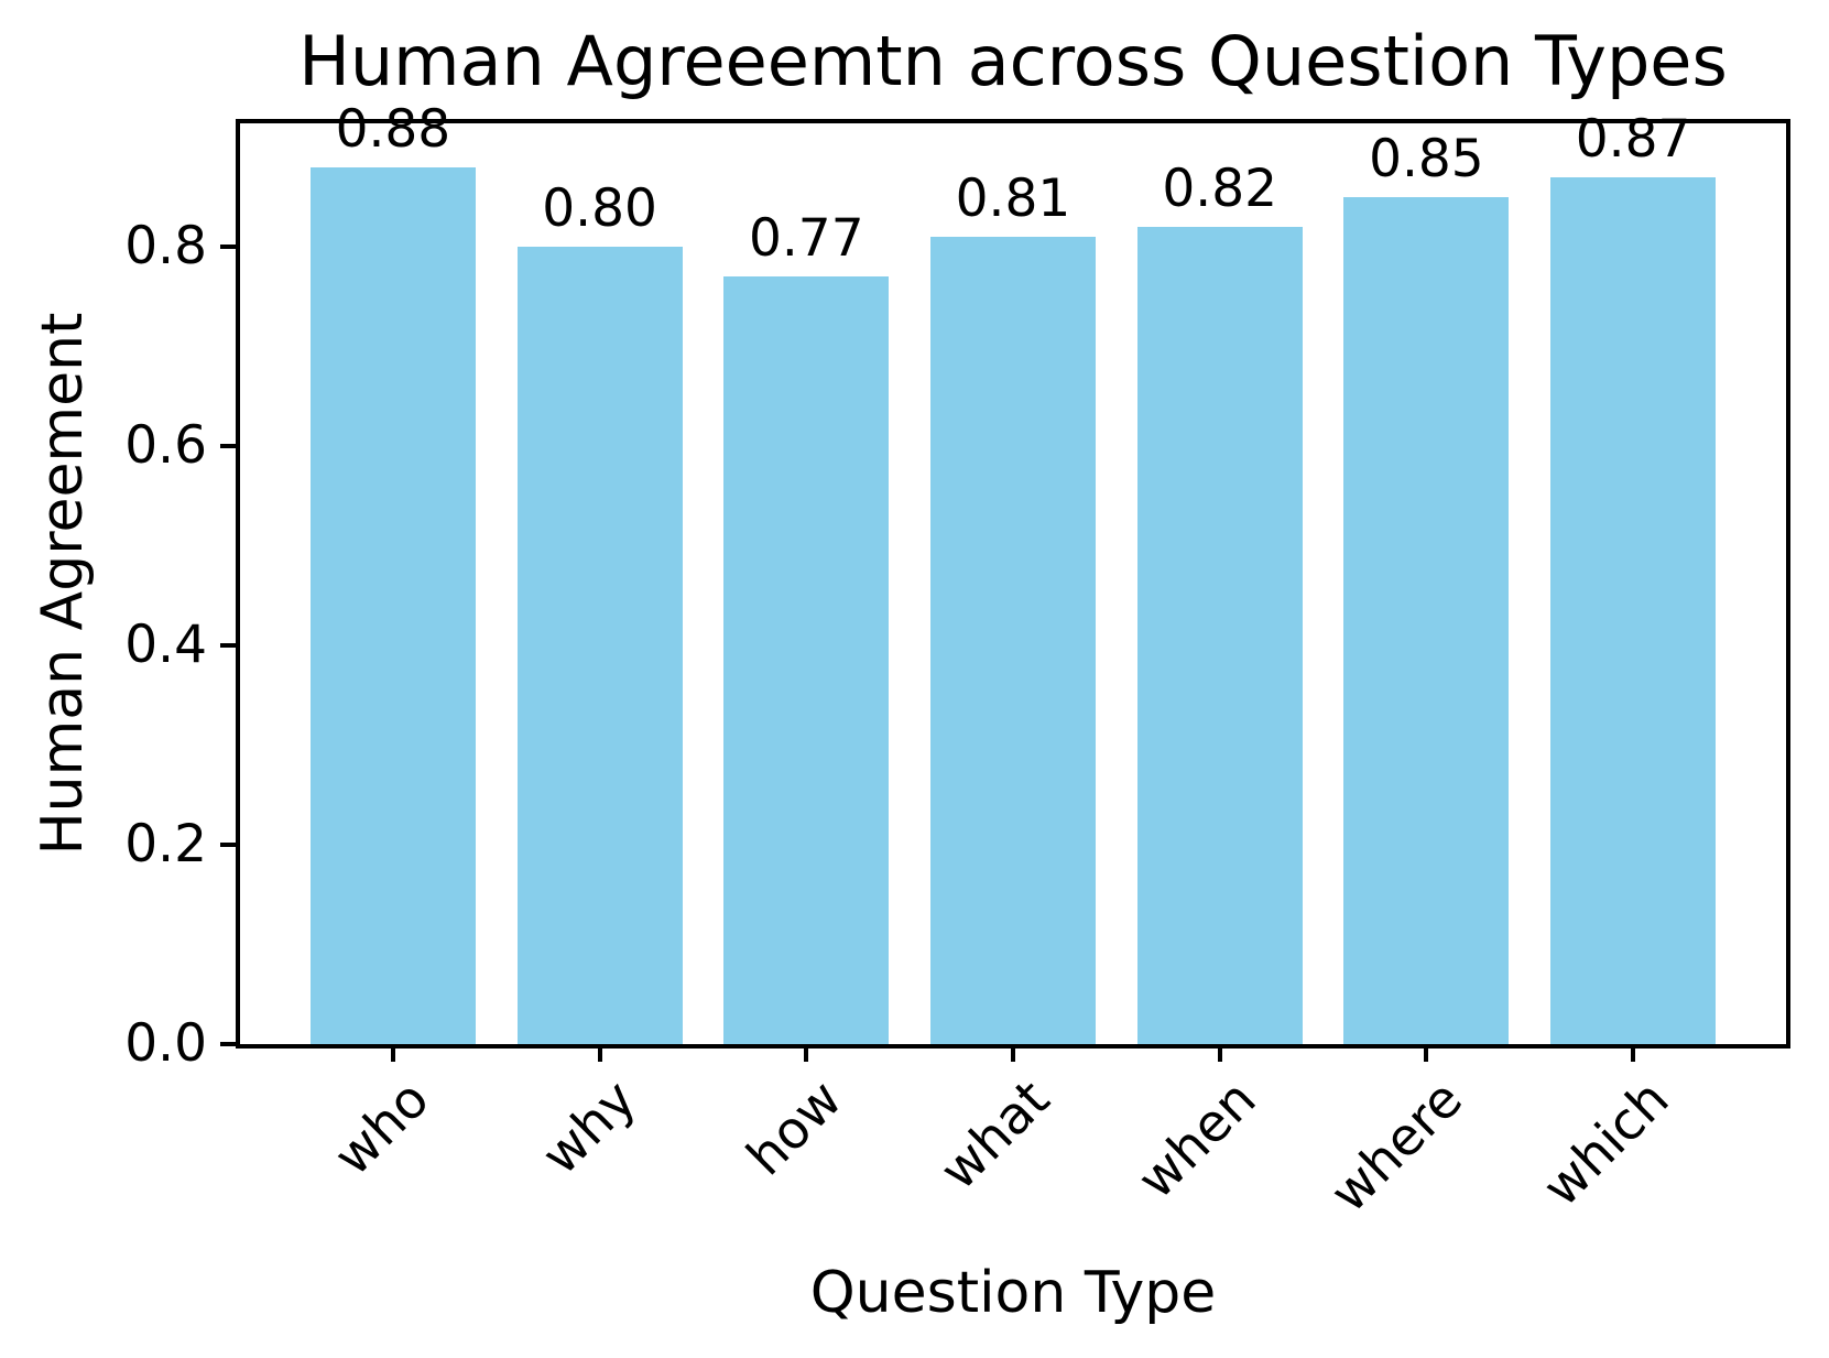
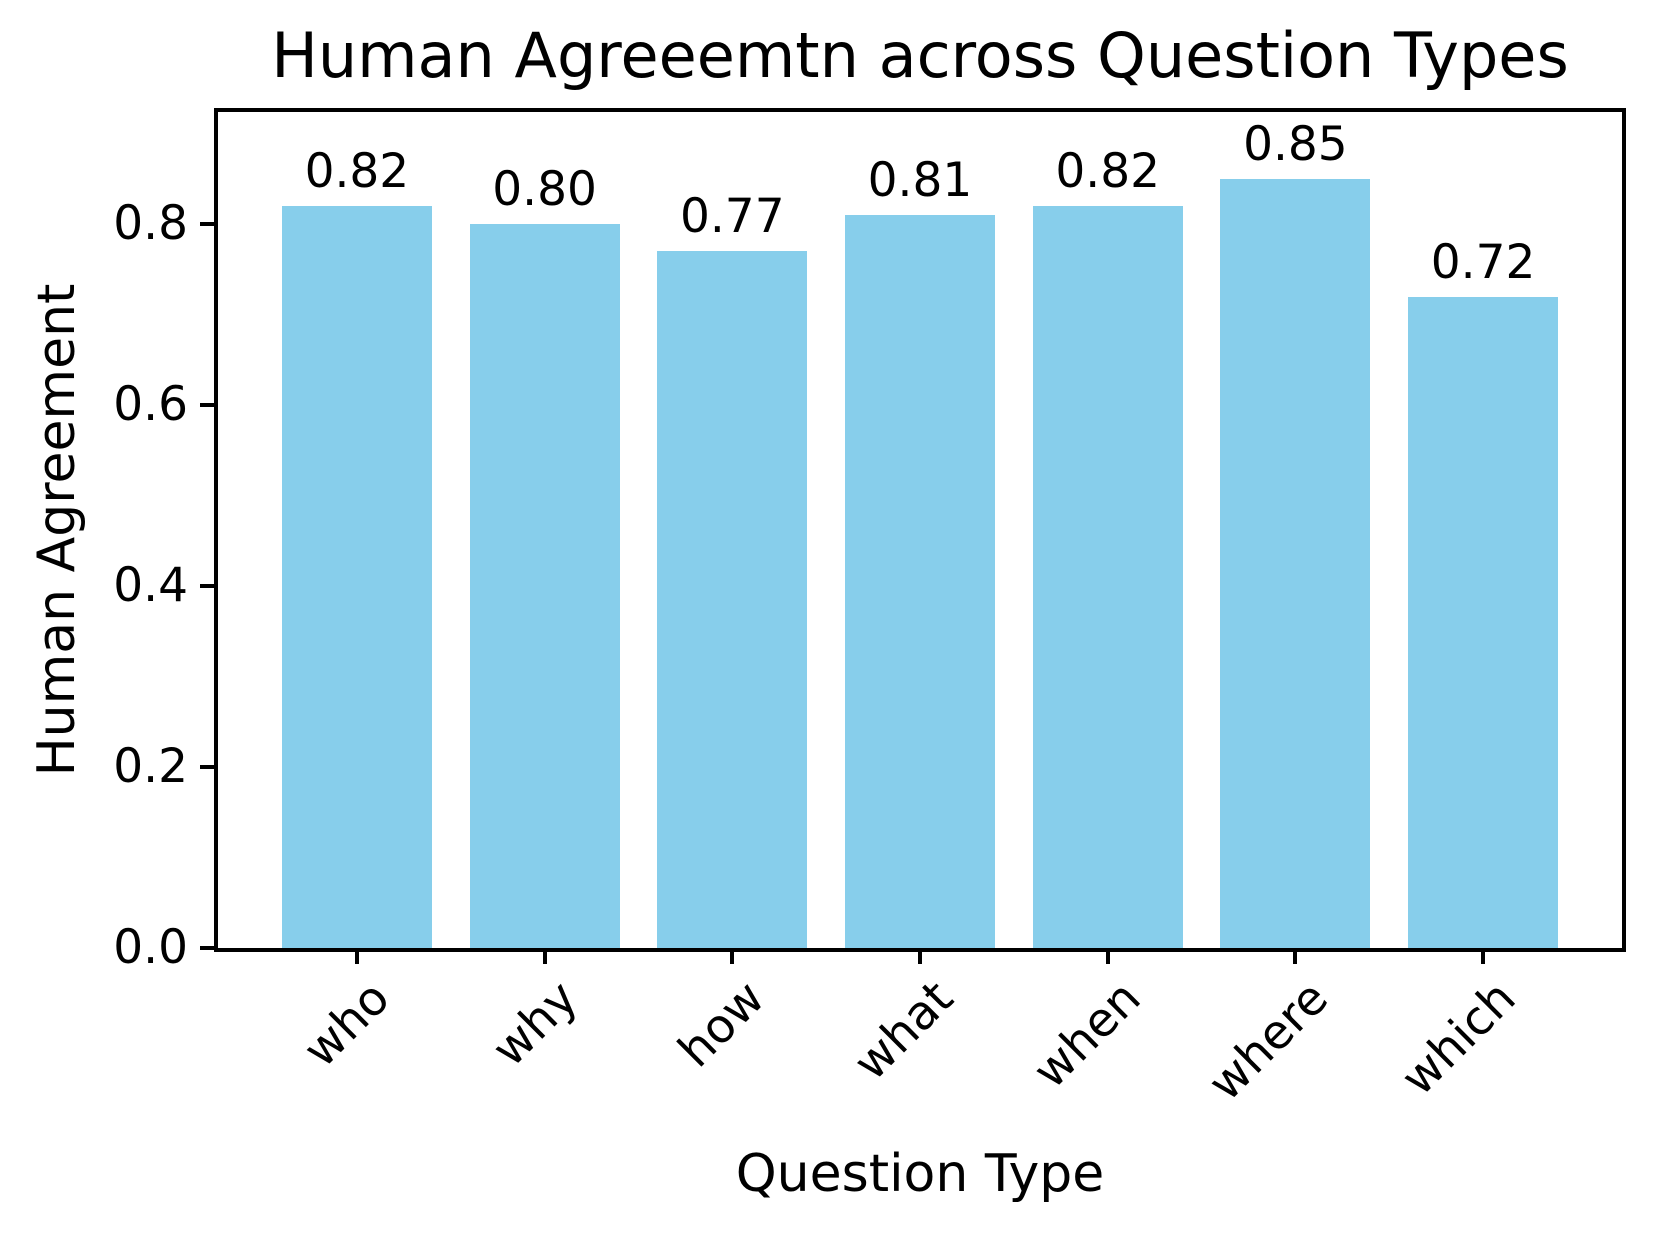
who: 0.88 -> 0.82
which: 0.87 -> 0.72
